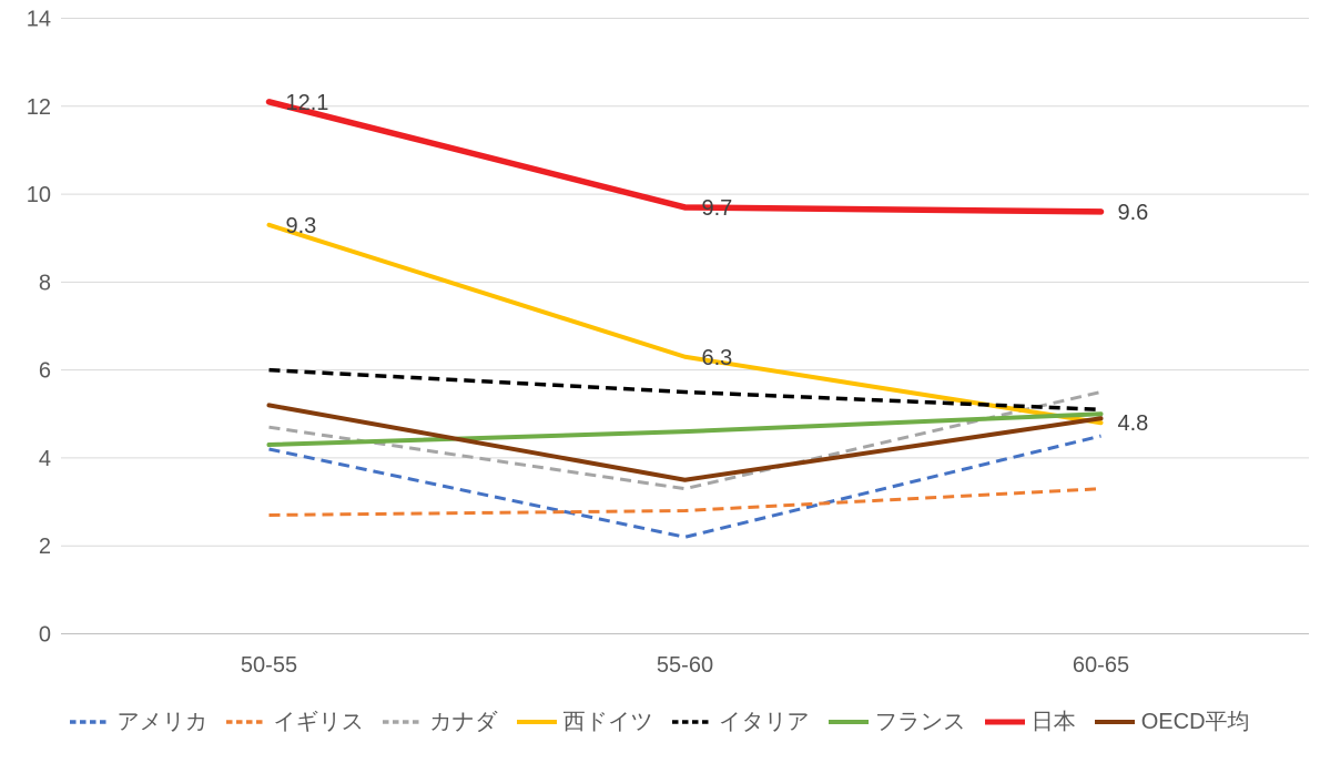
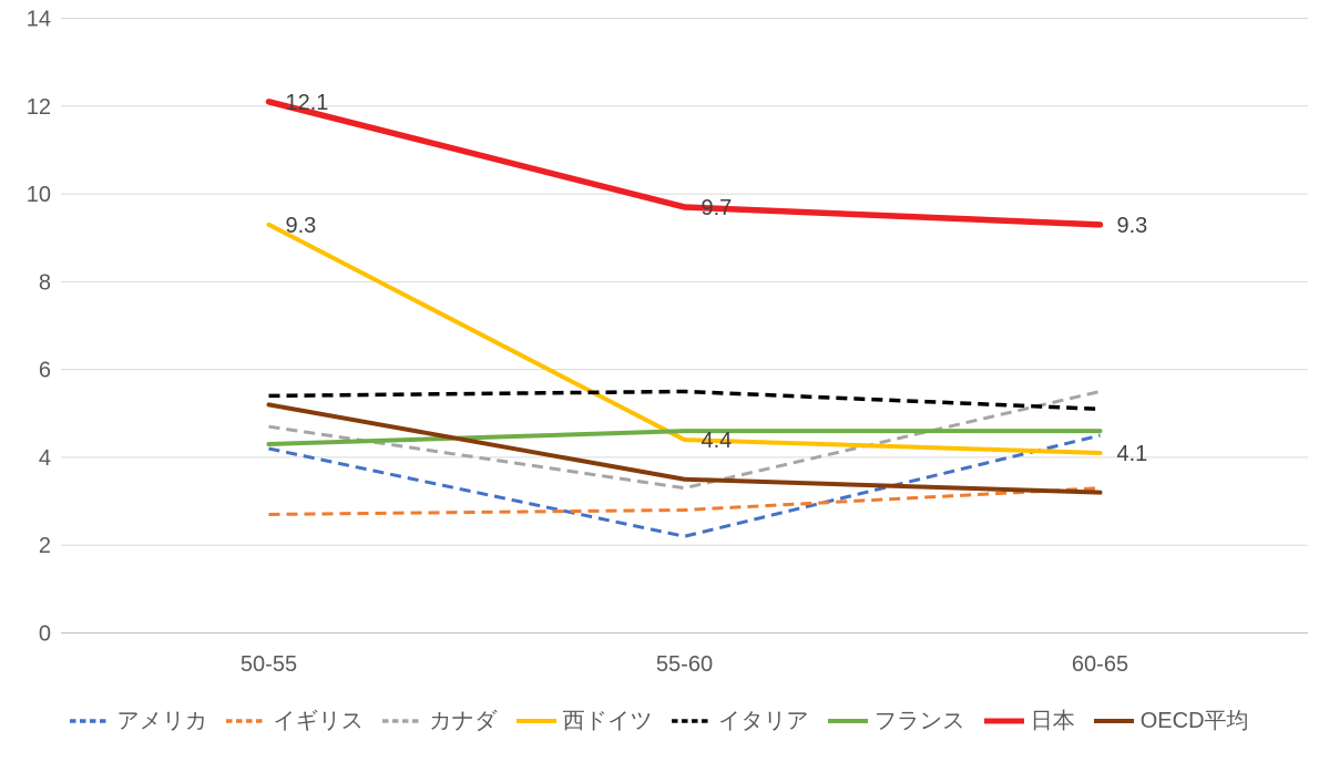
イタリア/50-55: 6.0 -> 5.4
西ドイツ/55-60: 6.3 -> 4.4
西ドイツ/60-65: 4.8 -> 4.1
フランス/60-65: 5.0 -> 4.6
日本/60-65: 9.6 -> 9.3
OECD平均/60-65: 4.9 -> 3.2
